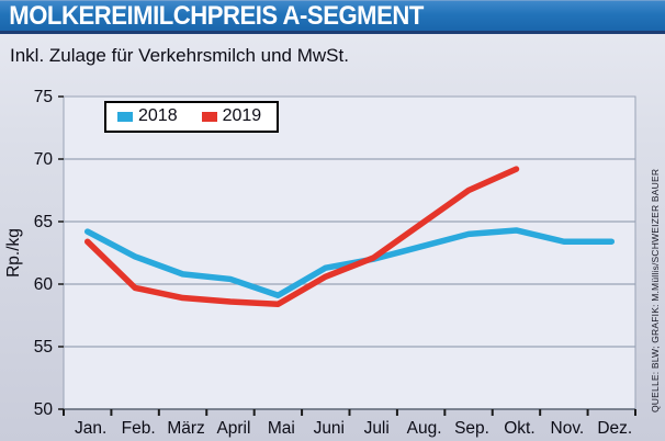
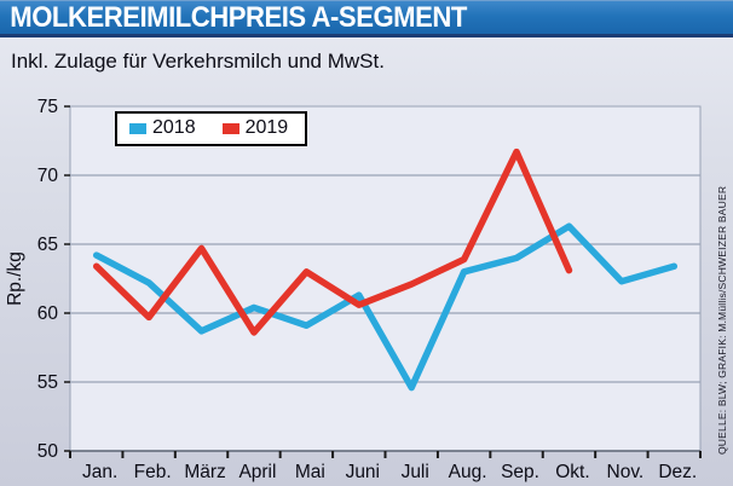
2018/März: 60.8 -> 58.7
2019/März: 58.9 -> 64.7
2019/Mai: 58.4 -> 63.0
2018/Juli: 62.0 -> 54.6
2019/Aug.: 64.8 -> 63.9
2019/Sep.: 67.5 -> 71.7
2018/Okt.: 64.3 -> 66.3
2019/Okt.: 69.2 -> 63.1
2018/Nov.: 63.4 -> 62.3
